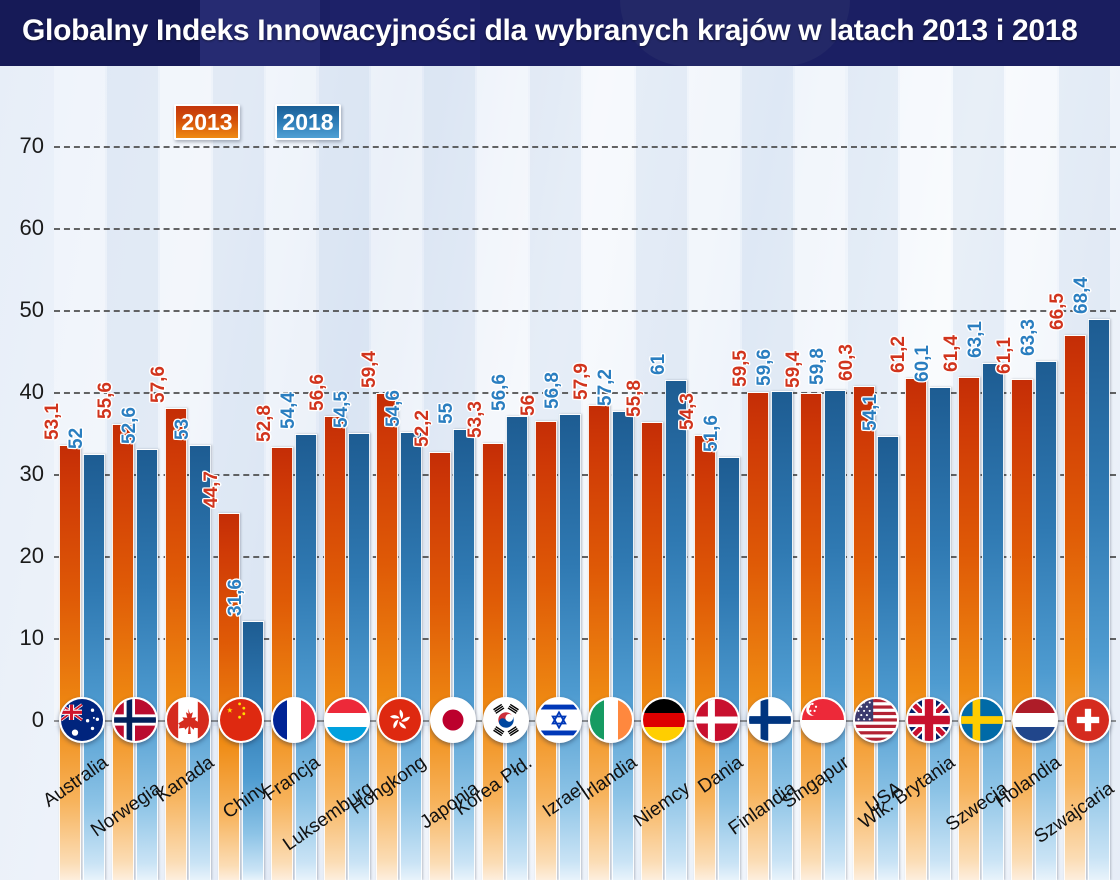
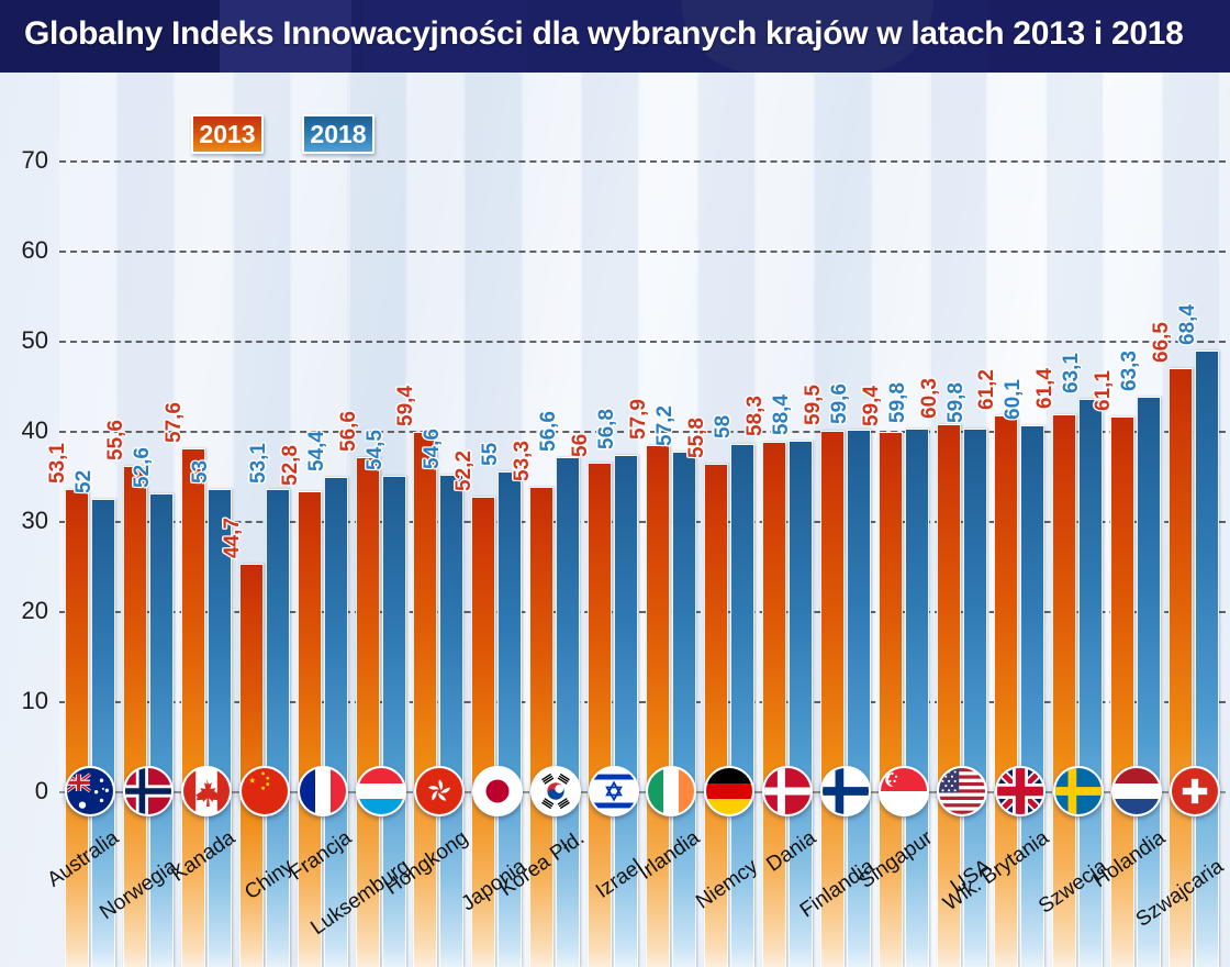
2018/Chiny: 31,6 -> 53,1
2018/Niemcy: 61 -> 58
2013/Dania: 54,3 -> 58,3
2018/Dania: 51,6 -> 58,4
2018/USA: 54,1 -> 59,8
